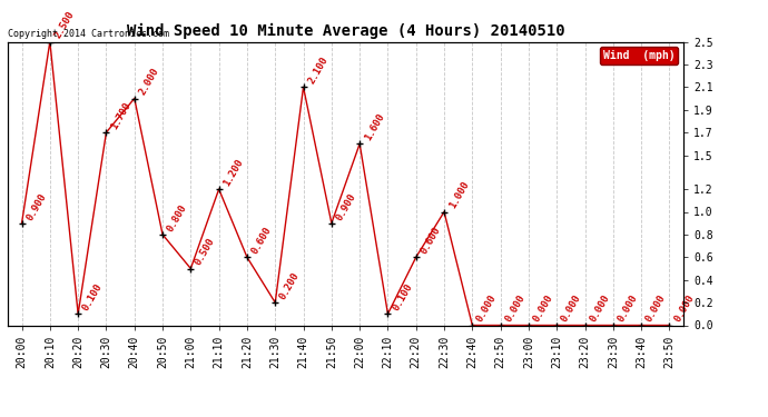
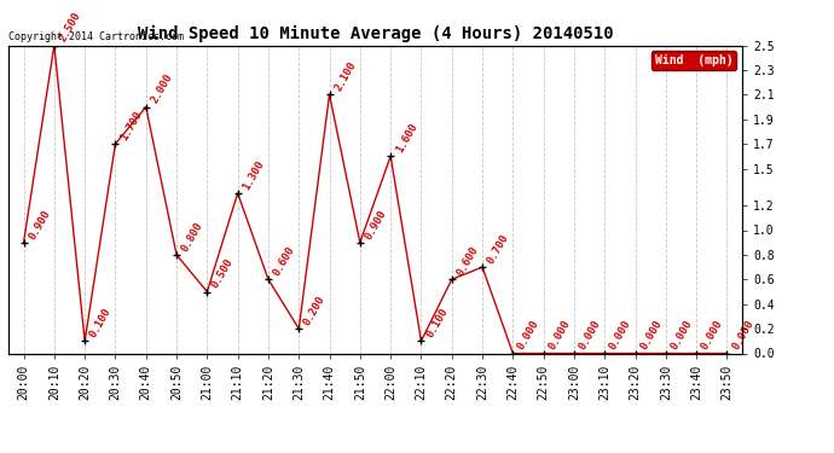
21:10: 1.200 -> 1.300
22:30: 1.000 -> 0.700
